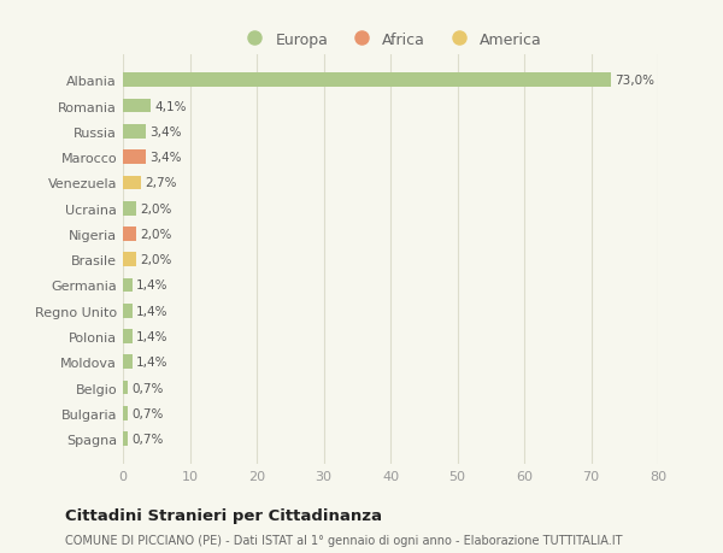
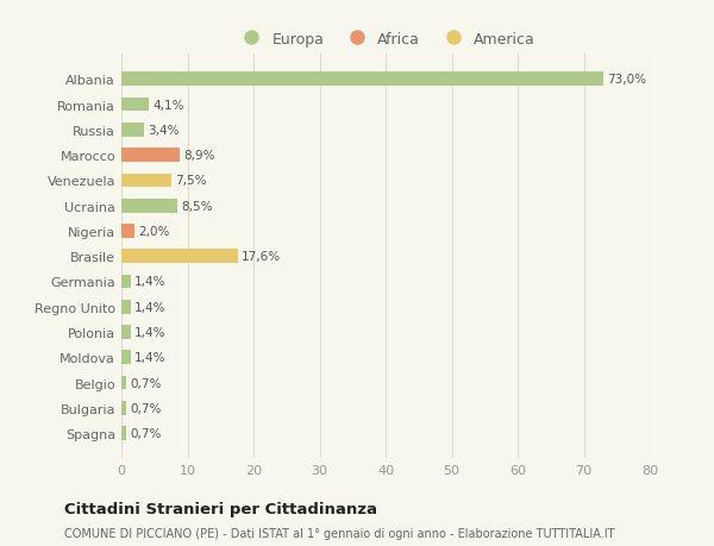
Marocco: 3,4% -> 8,9%
Venezuela: 2,7% -> 7,5%
Ucraina: 2,0% -> 8,5%
Brasile: 2,0% -> 17,6%
